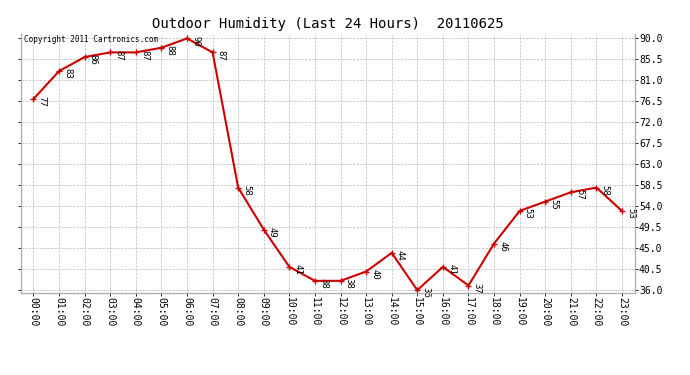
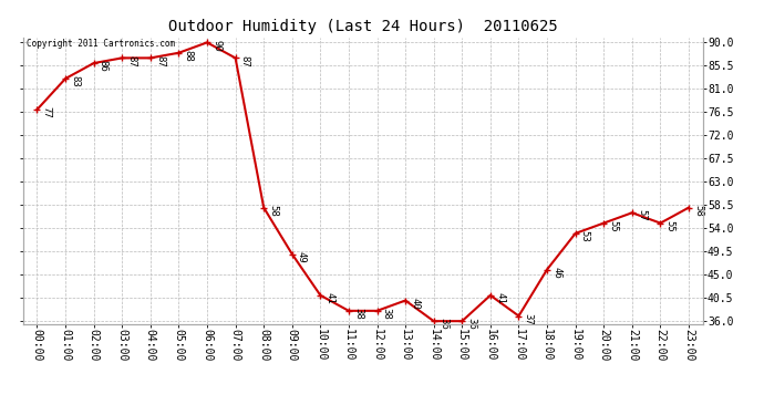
14:00: 44 -> 36
22:00: 58 -> 55
23:00: 53 -> 58
